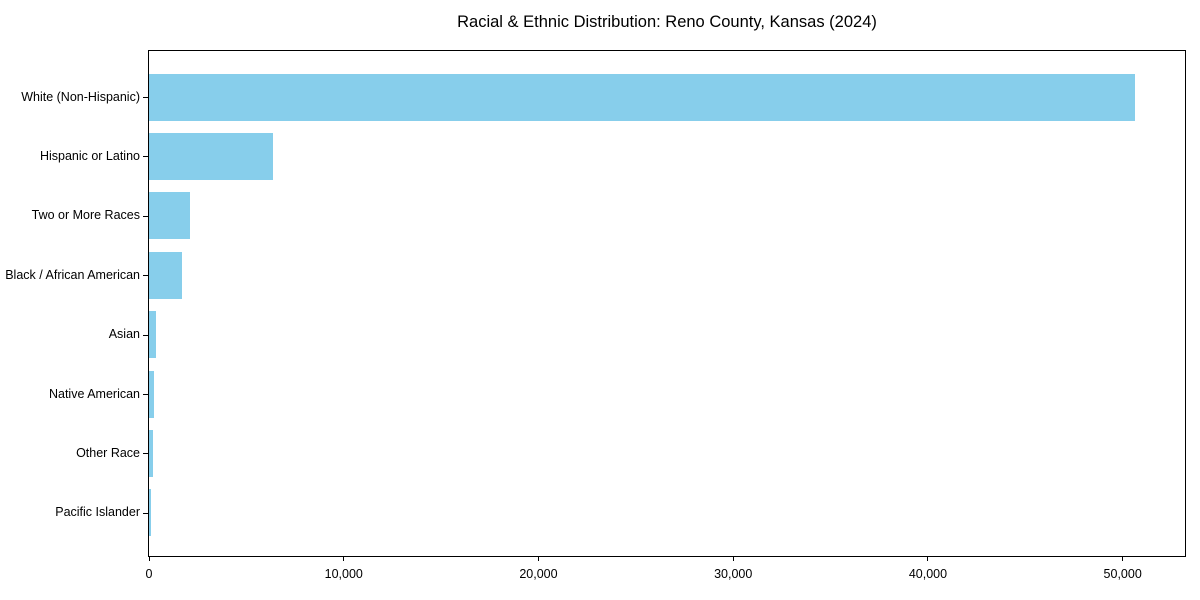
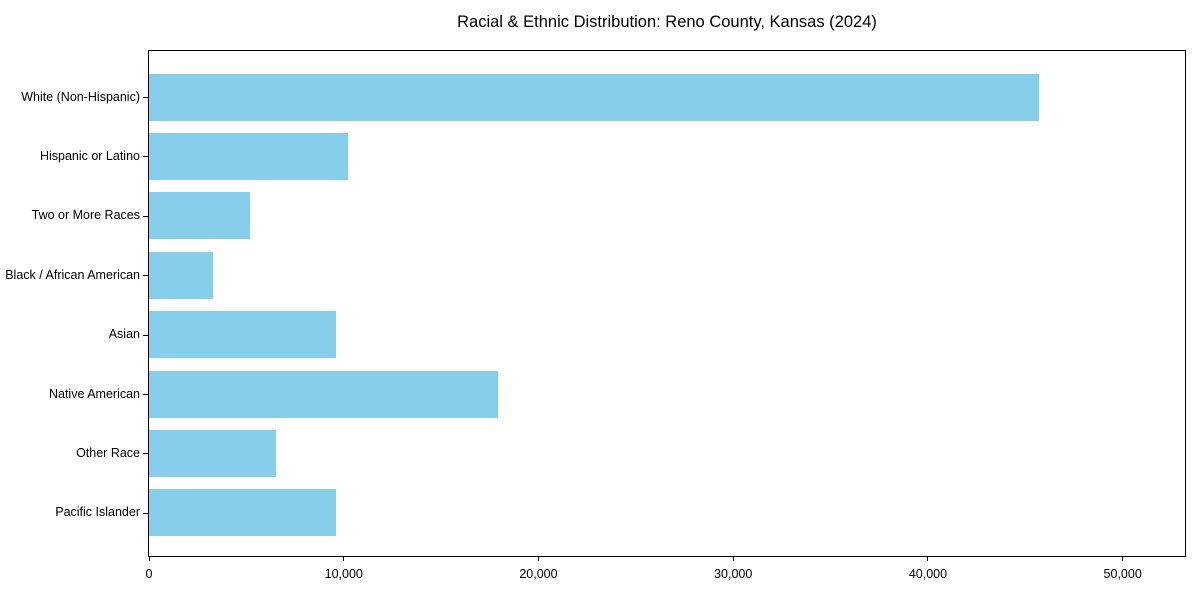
White (Non-Hispanic): 50600 -> 45700
Hispanic or Latino: 6400 -> 10200
Two or More Races: 2100 -> 5200
Black / African American: 1700 -> 3300
Asian: 300 -> 9600
Native American: 200 -> 17900
Other Race: 200 -> 6500
Pacific Islander: 100 -> 9600
